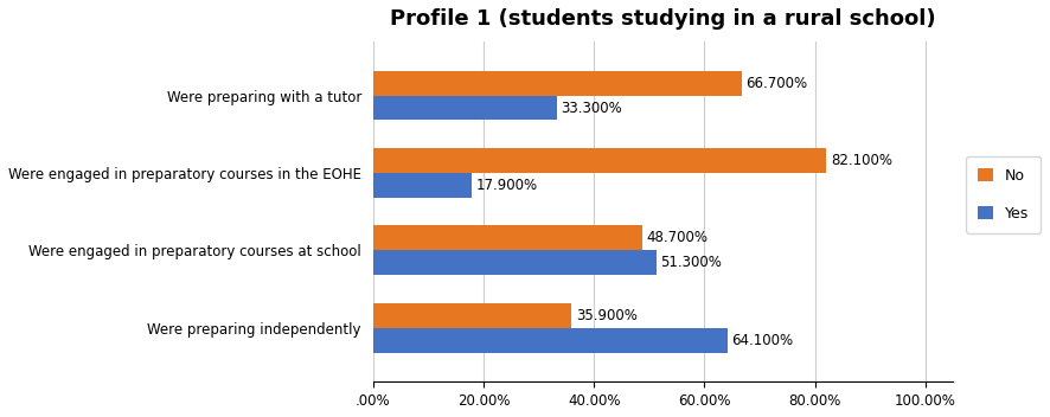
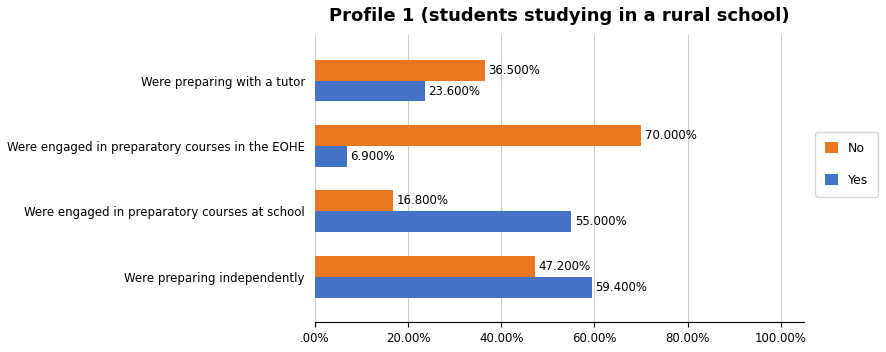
No/Were preparing with a tutor: 66.700% -> 36.500%
Yes/Were preparing with a tutor: 33.300% -> 23.600%
No/Were engaged in preparatory courses in the EOHE: 82.100% -> 70.000%
Yes/Were engaged in preparatory courses in the EOHE: 17.900% -> 6.900%
No/Were engaged in preparatory courses at school: 48.700% -> 16.800%
Yes/Were engaged in preparatory courses at school: 51.300% -> 55.000%
No/Were preparing independently: 35.900% -> 47.200%
Yes/Were preparing independently: 64.100% -> 59.400%
